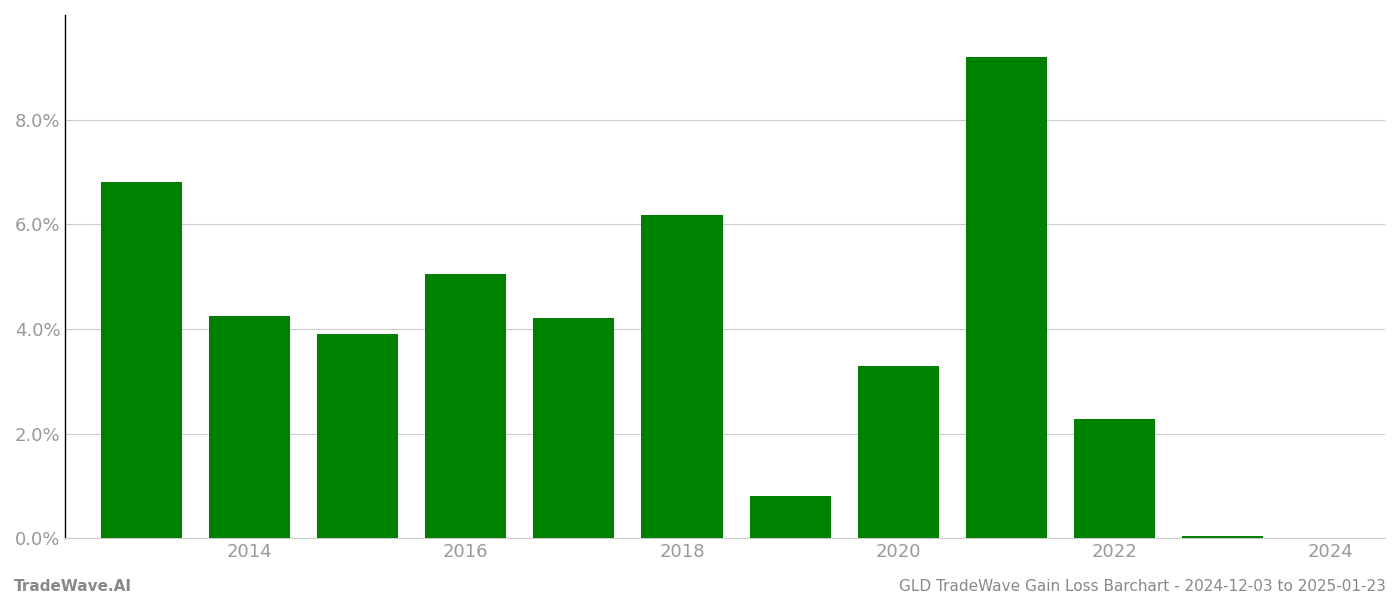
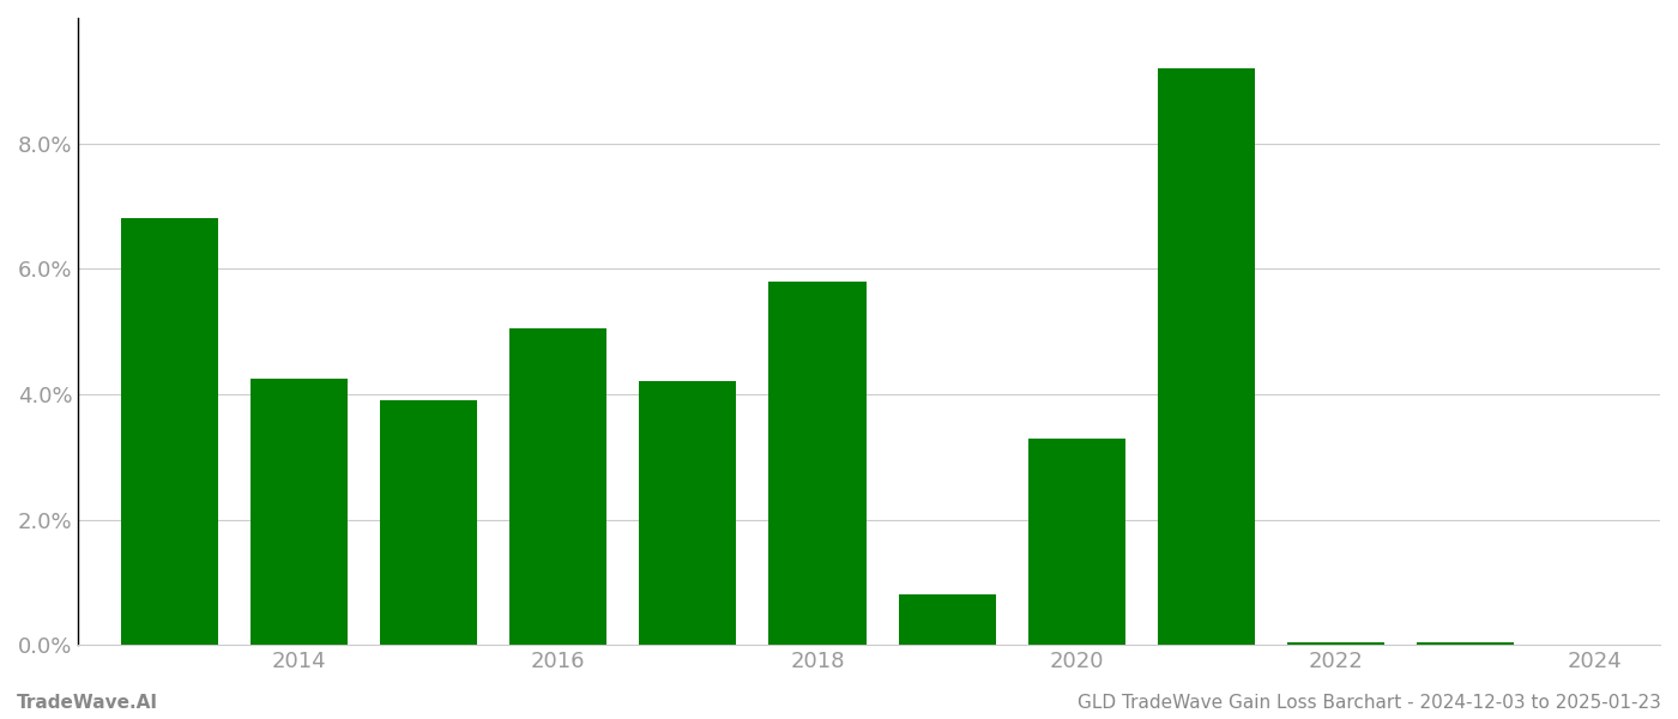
2018: 6.18% -> 5.80%
2022: 2.28% -> 0.05%
